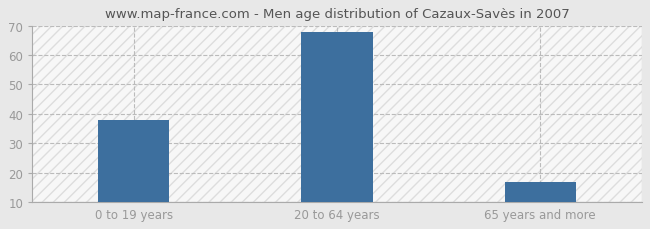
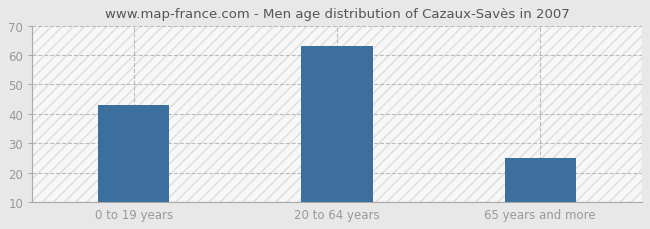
0 to 19 years: 38 -> 43
20 to 64 years: 68 -> 63
65 years and more: 17 -> 25
